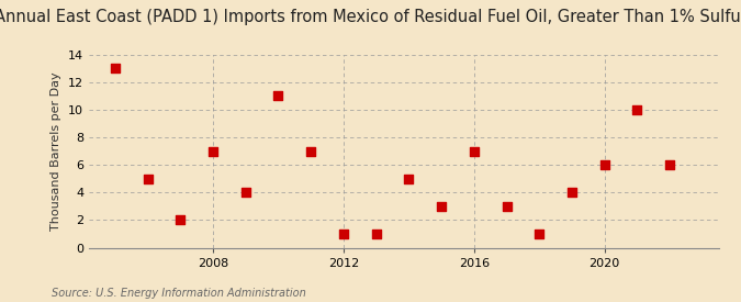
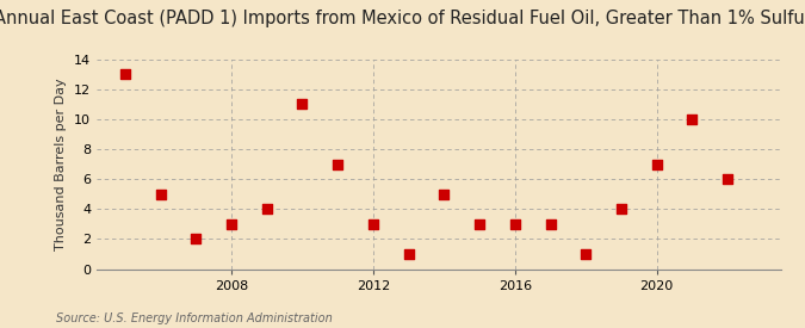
2008: 7 -> 3
2012: 1 -> 3
2016: 7 -> 3
2020: 6 -> 7
